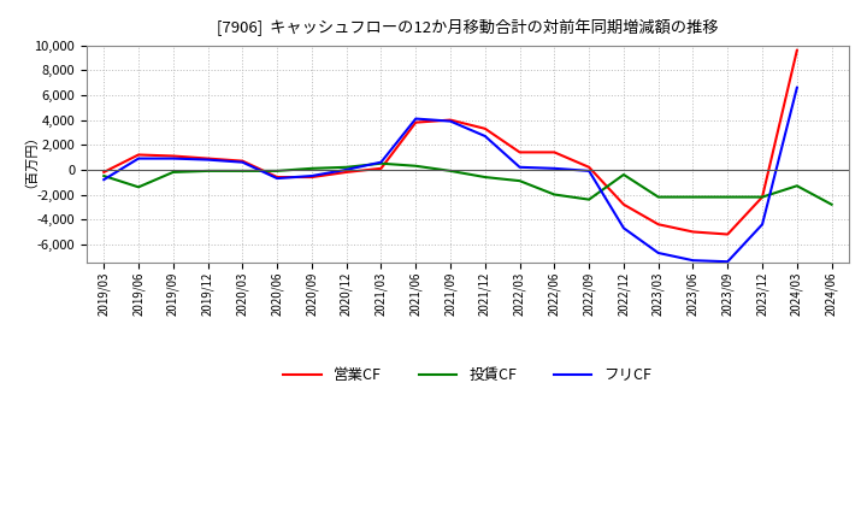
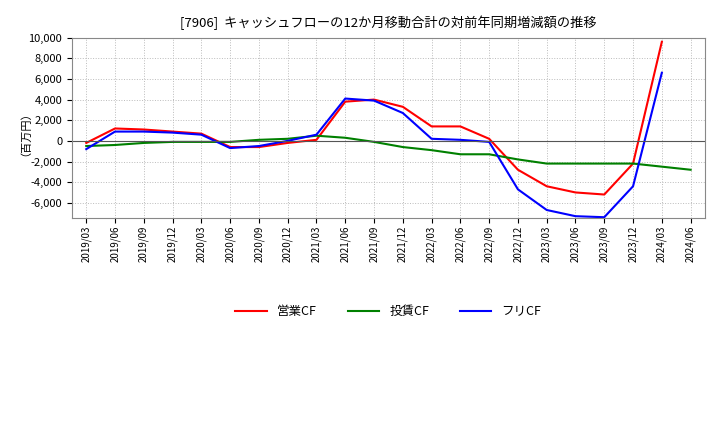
投賃CF/2019/06: -1,400 -> -400
投賃CF/2022/06: -2,000 -> -1,300
投賃CF/2022/09: -2,400 -> -1,300
投賃CF/2022/12: -400 -> -1,800
投賃CF/2024/03: -1,300 -> -2,500
